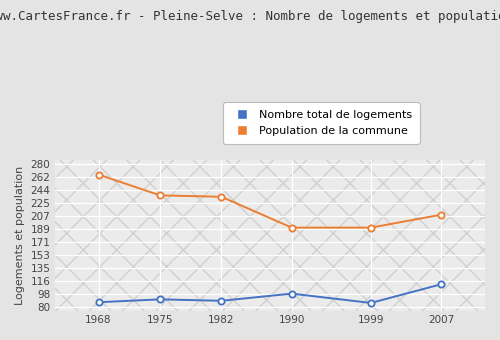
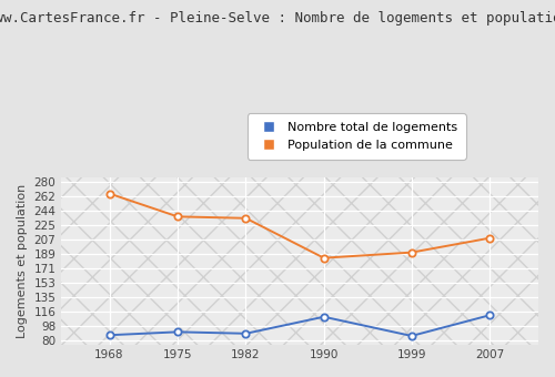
Nombre total de logements/1990: 99 -> 110
Population de la commune/1990: 191 -> 184
